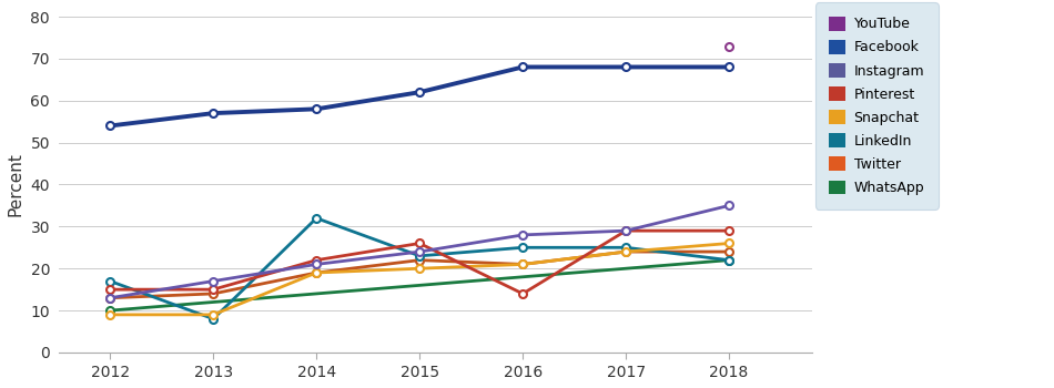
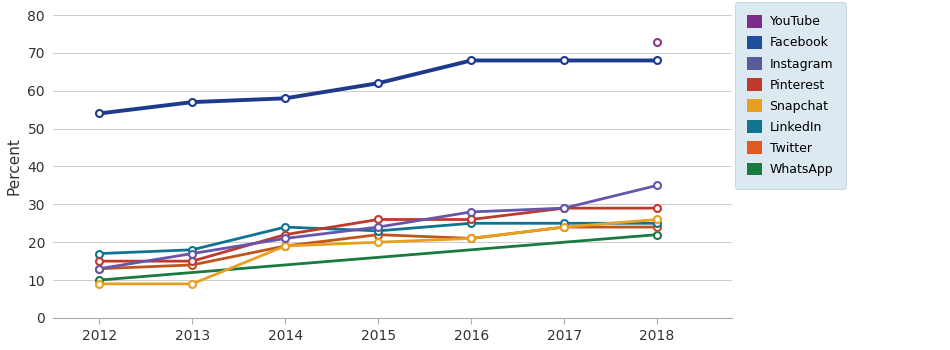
LinkedIn/2013: 8 -> 18
LinkedIn/2014: 32 -> 24
Pinterest/2016: 14 -> 26
LinkedIn/2018: 22 -> 25
